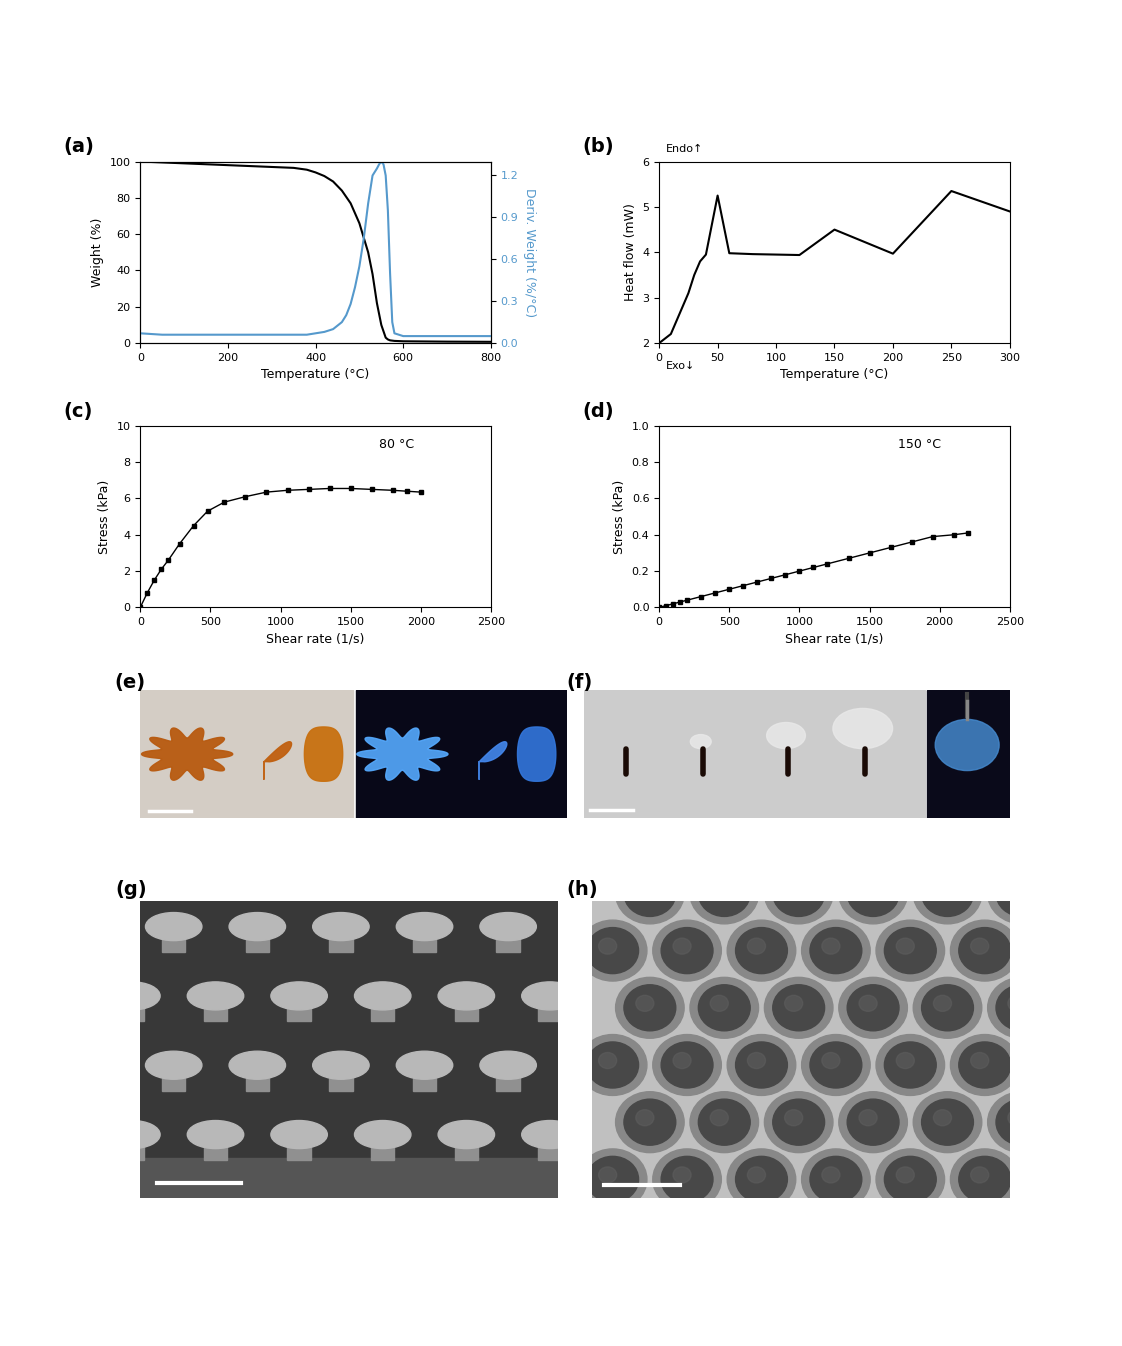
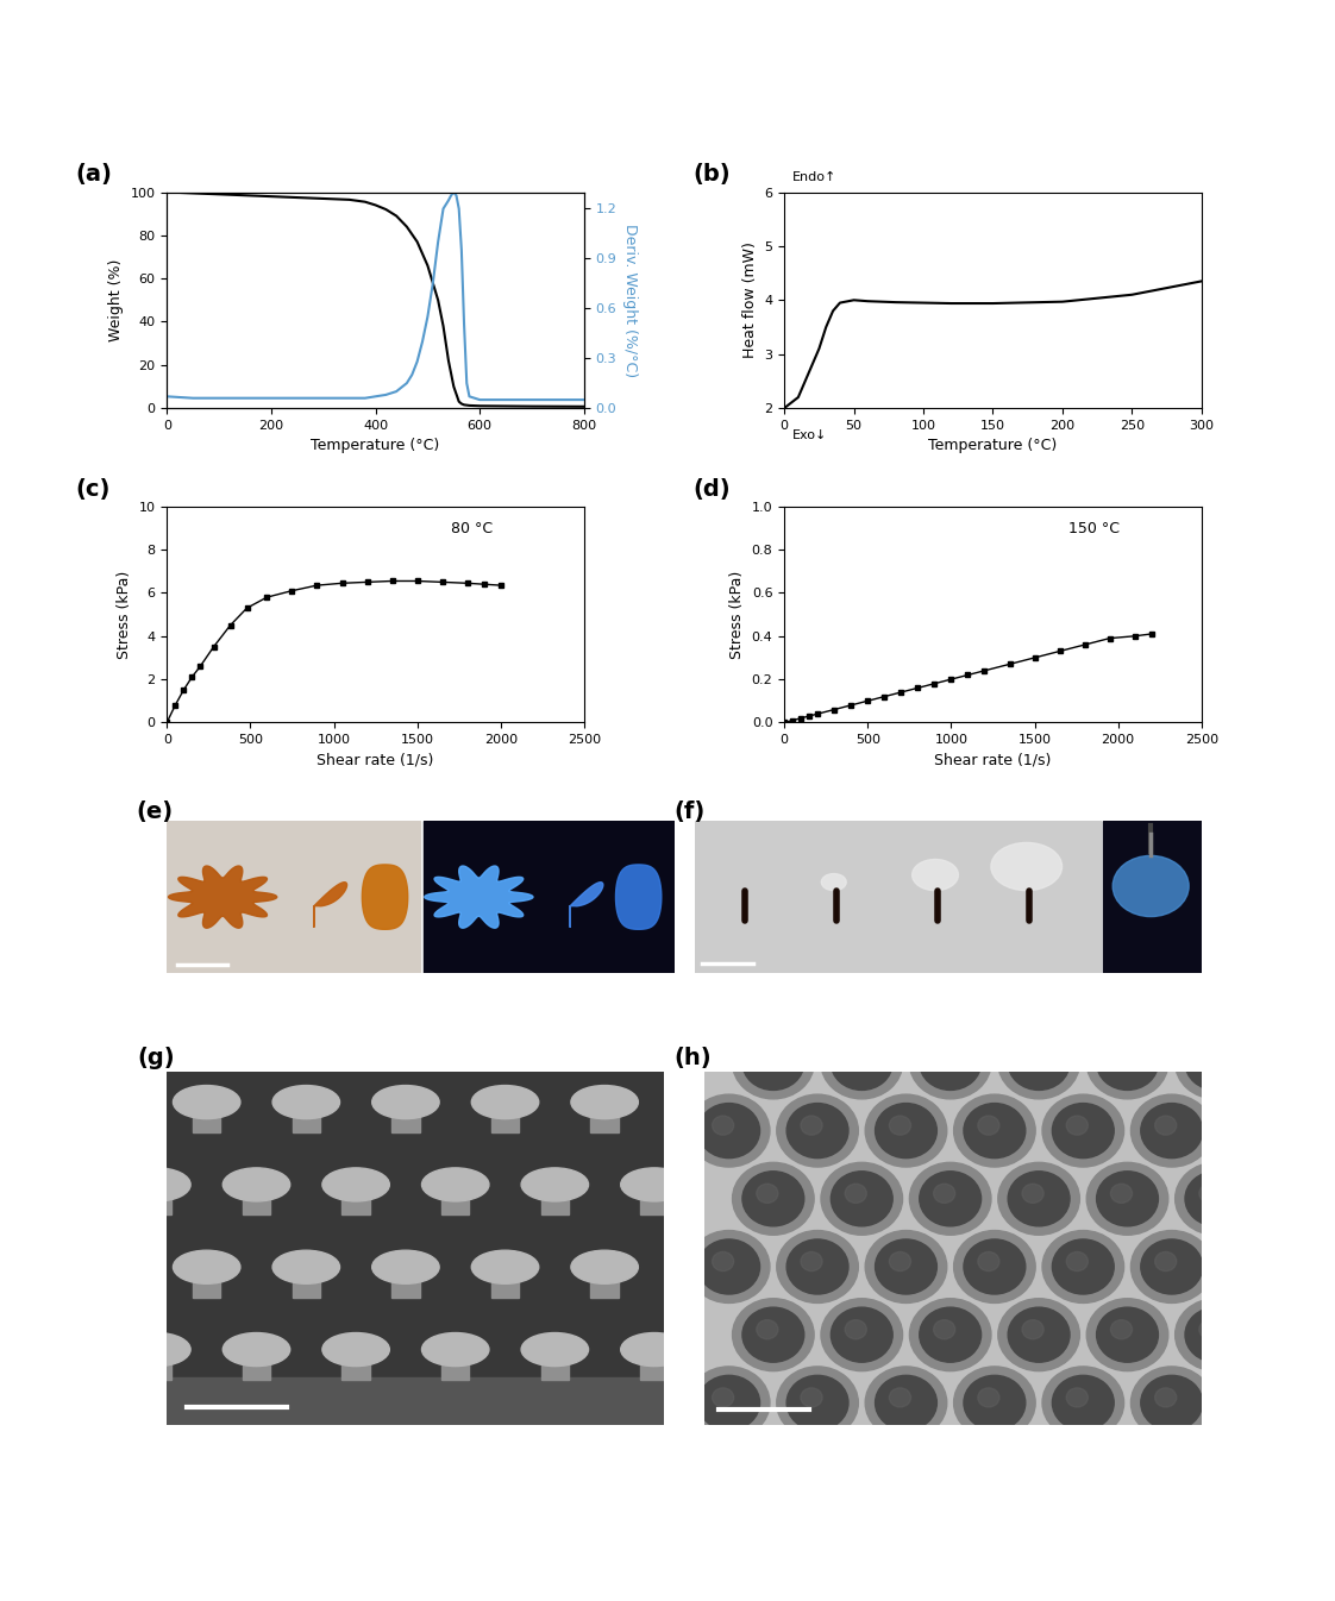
50: 5.25 -> 4.00
150: 4.50 -> 3.94
250: 5.35 -> 4.10
300: 4.90 -> 4.35
